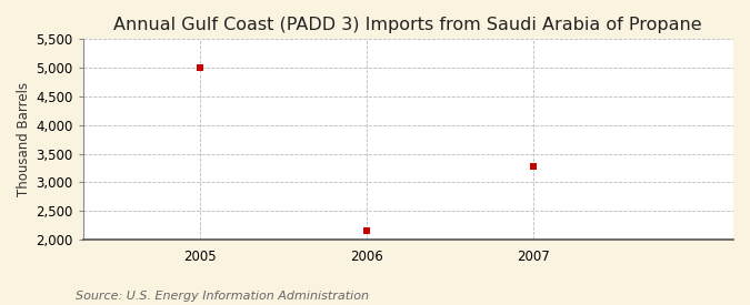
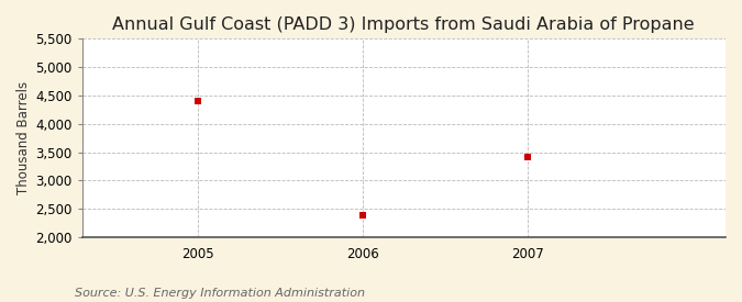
2005: 5,010 -> 4,400
2006: 2,160 -> 2,380
2007: 3,280 -> 3,420
